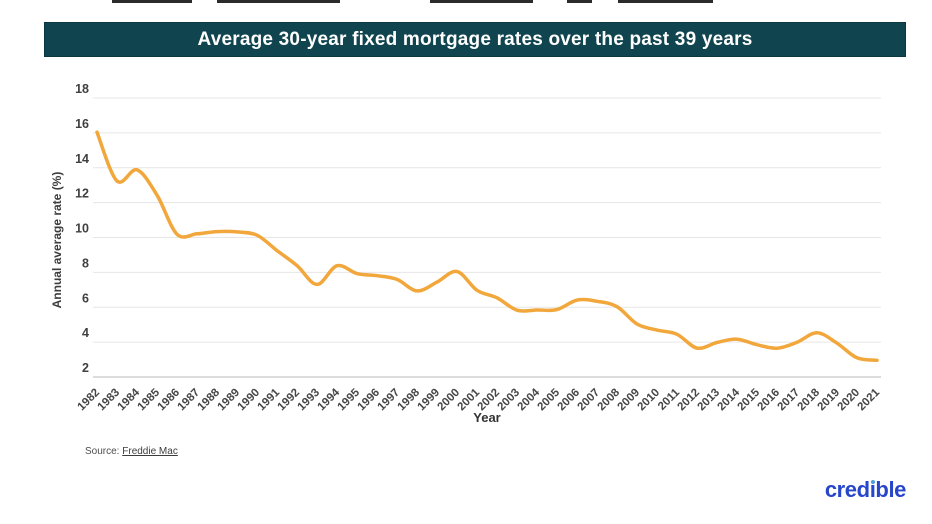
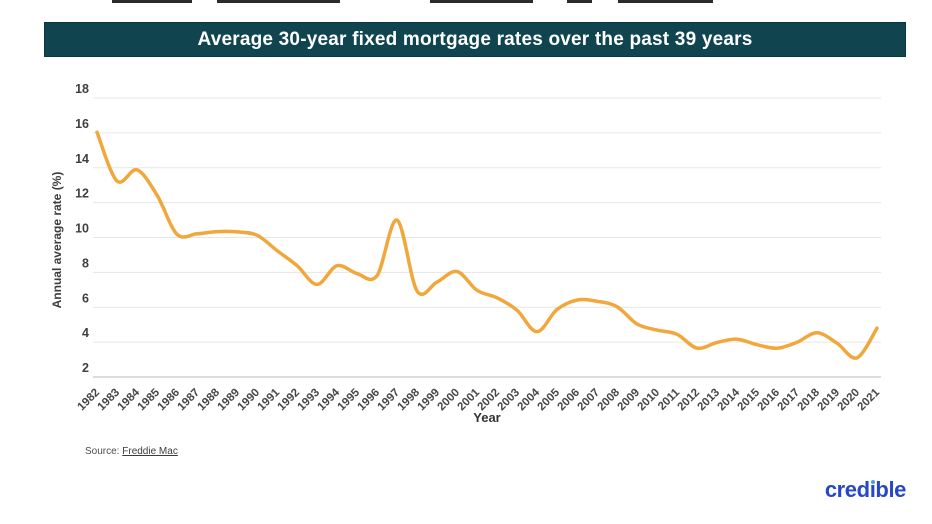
1997: 7.6 -> 11.0
2004: 5.8 -> 4.6
2021: 3.0 -> 4.8
